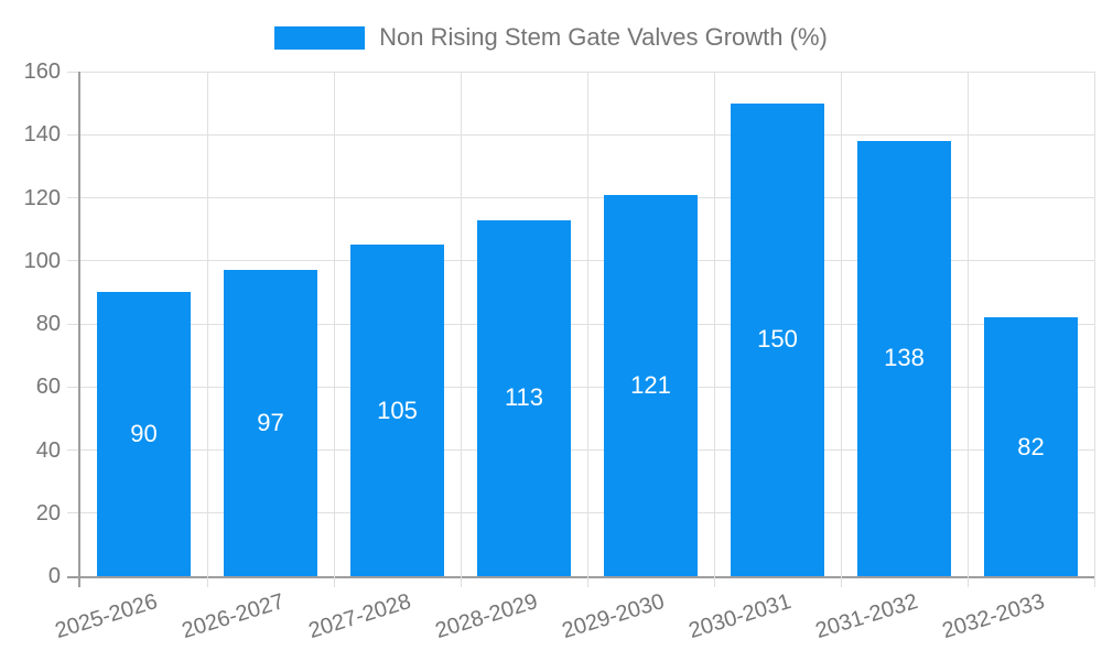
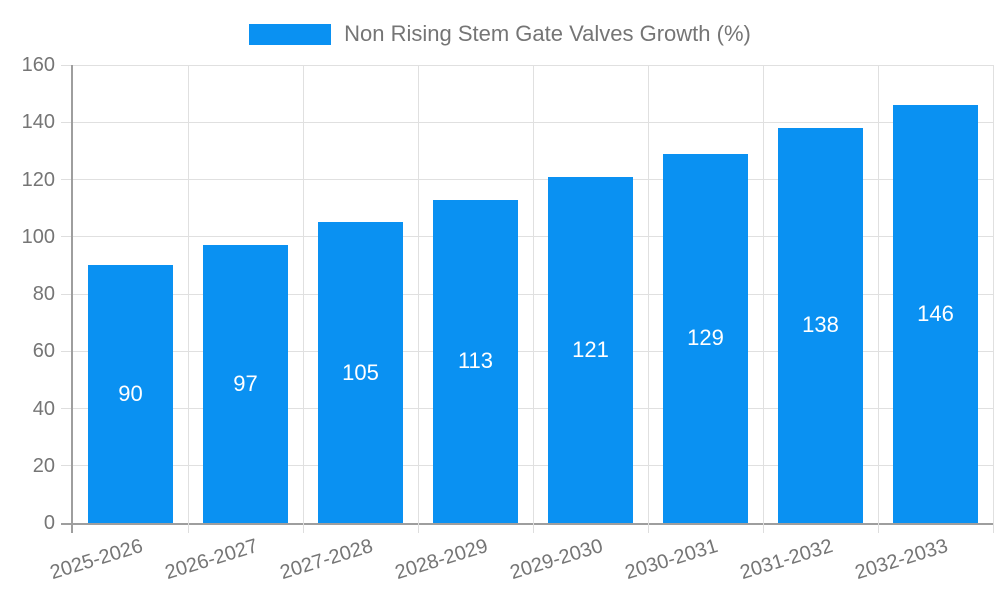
2030-2031: 150 -> 129
2032-2033: 82 -> 146
